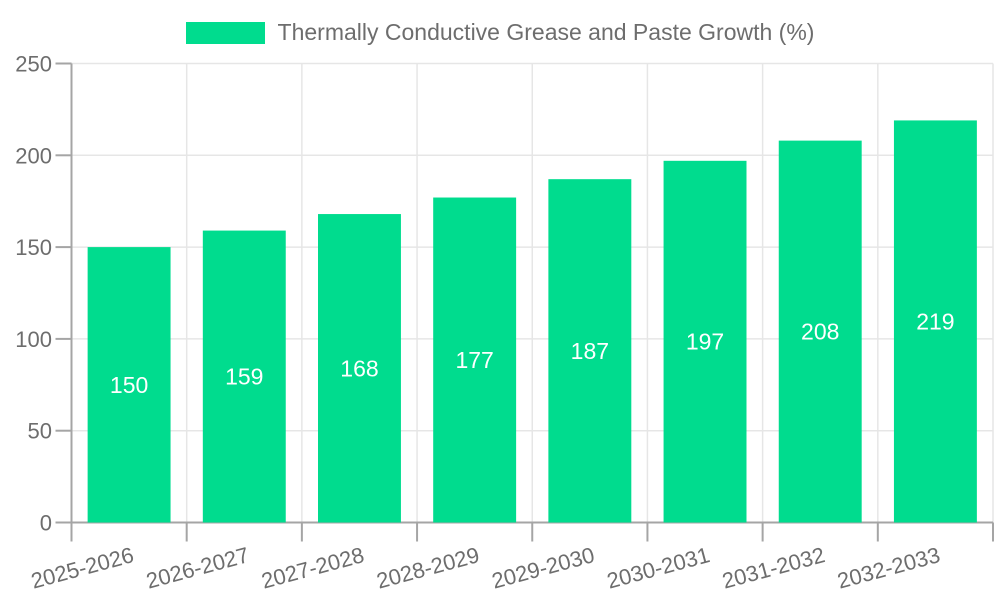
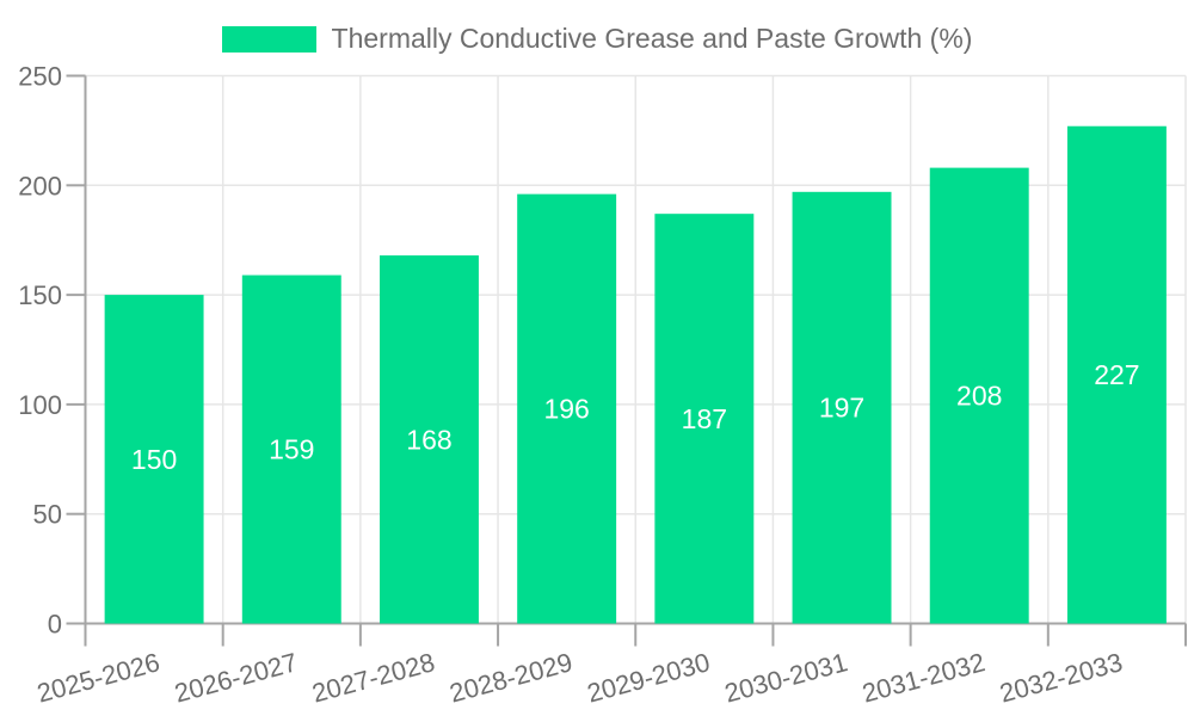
2028-2029: 177 -> 196
2032-2033: 219 -> 227
